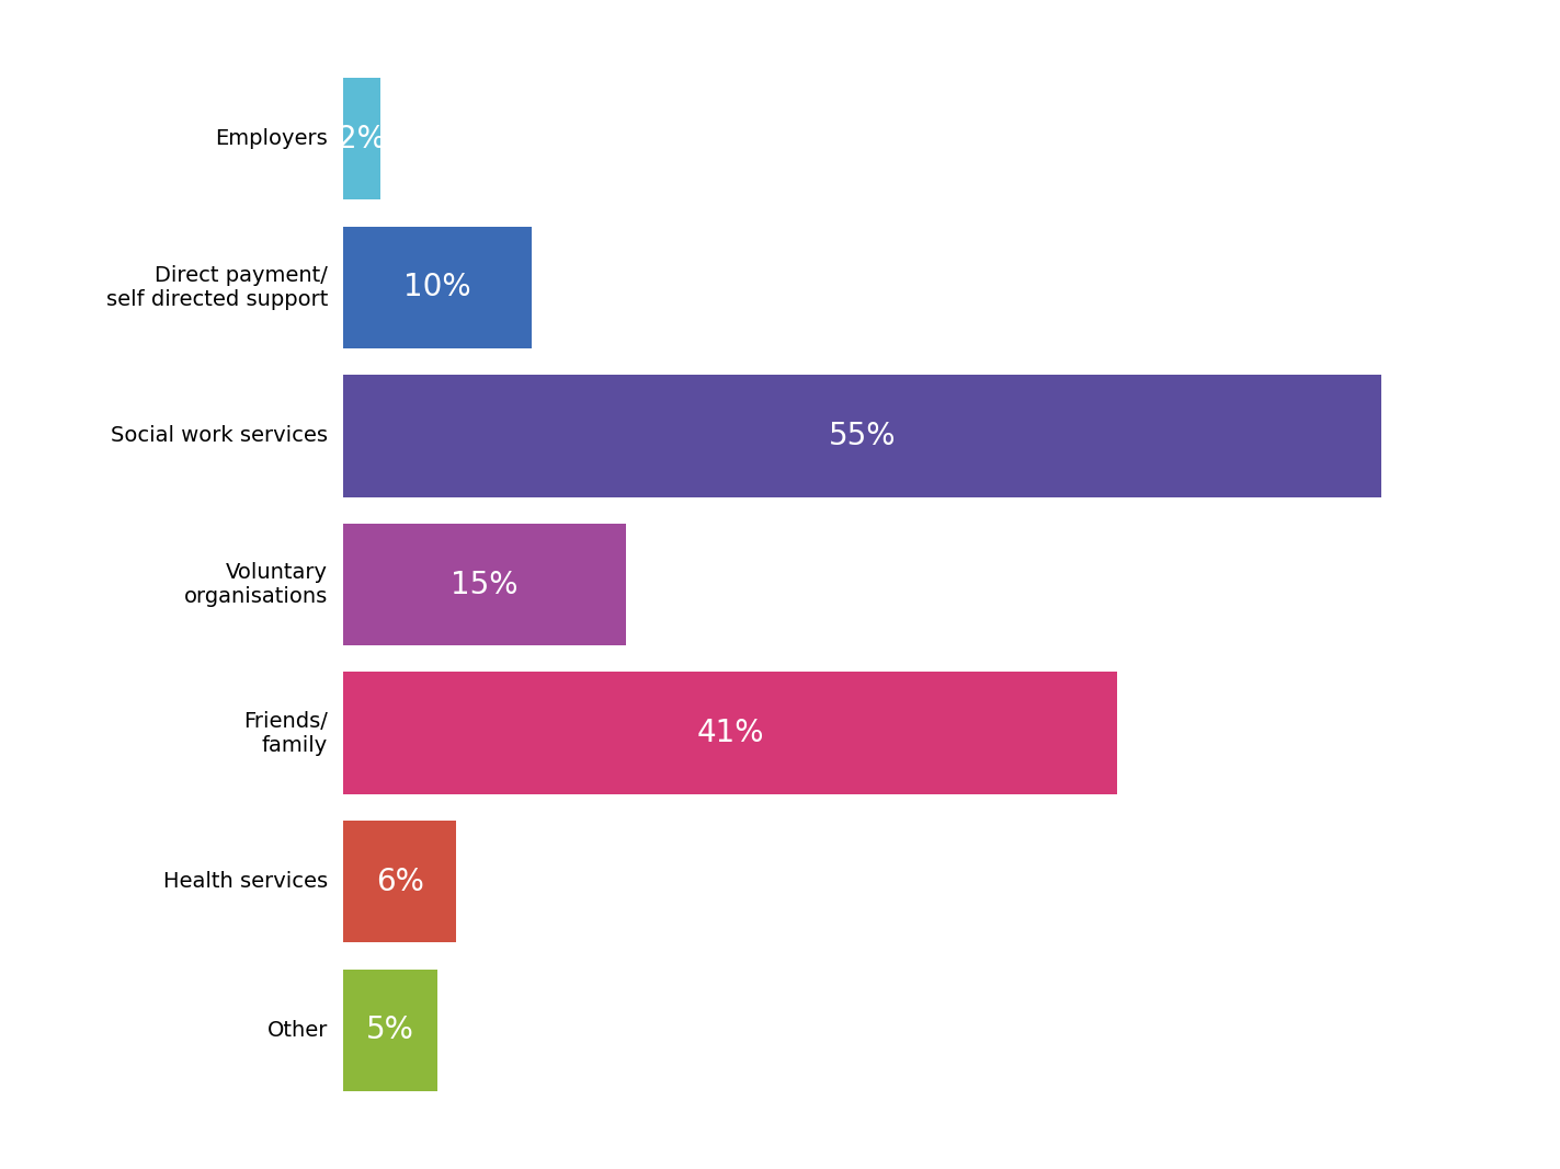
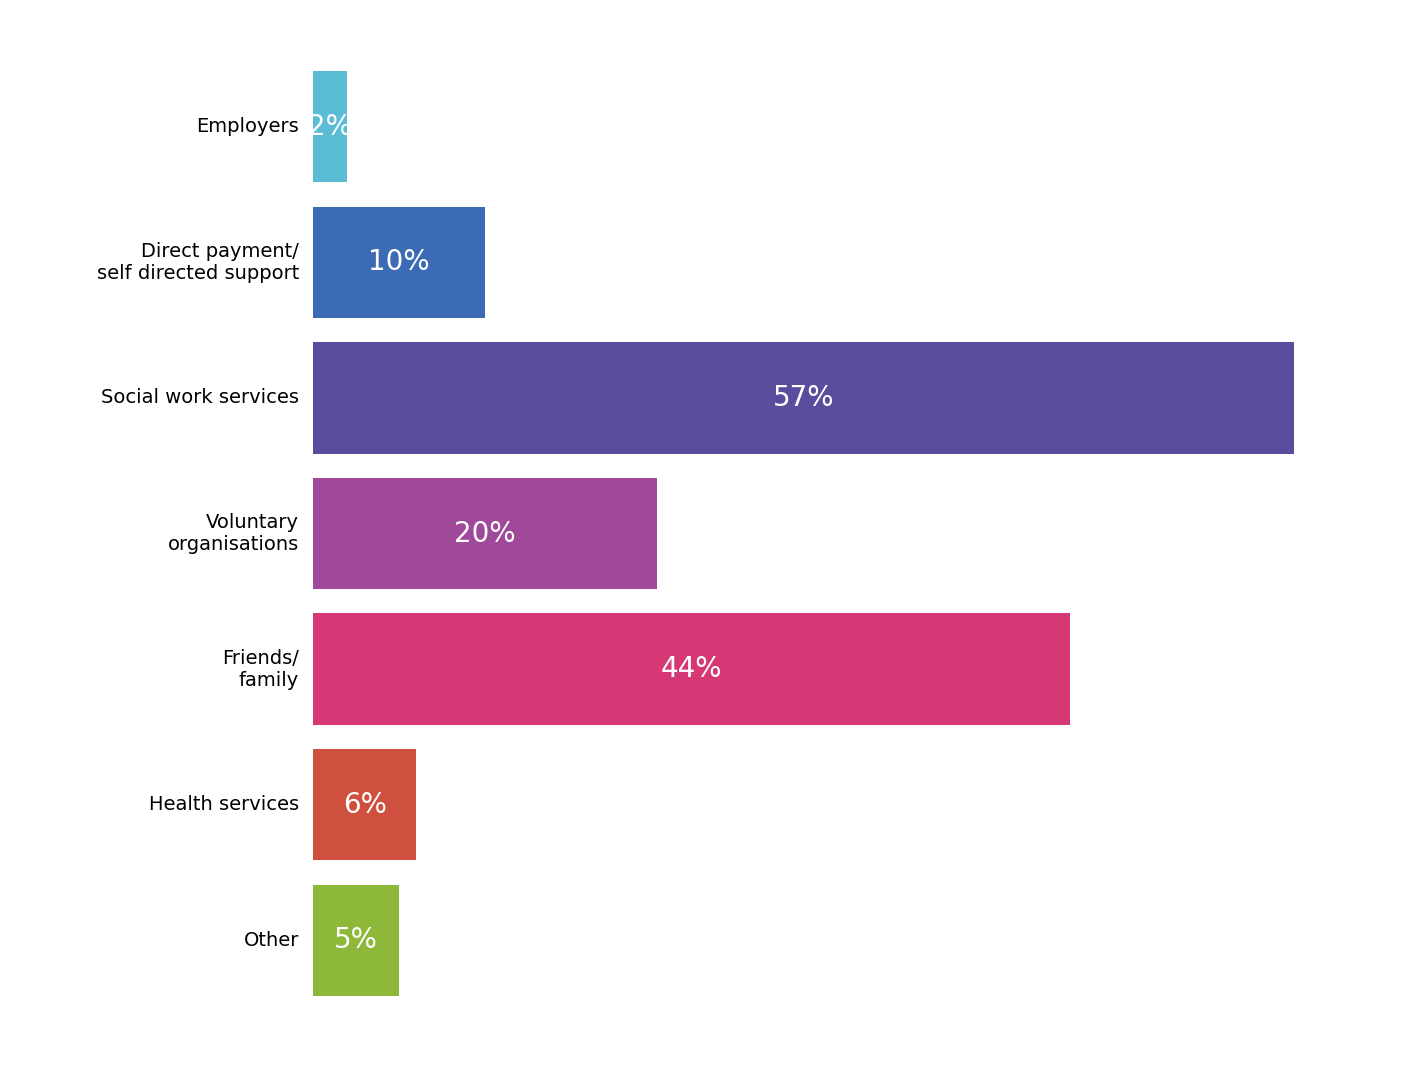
Social work services: 55% -> 57%
Voluntary organisations: 15% -> 20%
Friends/ family: 41% -> 44%
